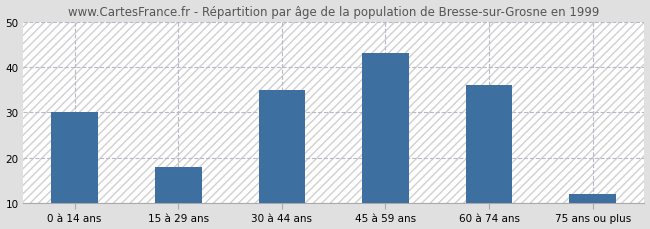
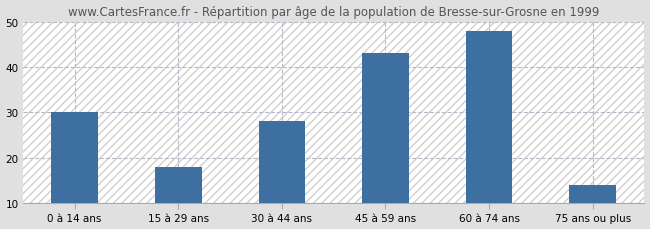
30 à 44 ans: 35 -> 28
60 à 74 ans: 36 -> 48
75 ans ou plus: 12 -> 14
